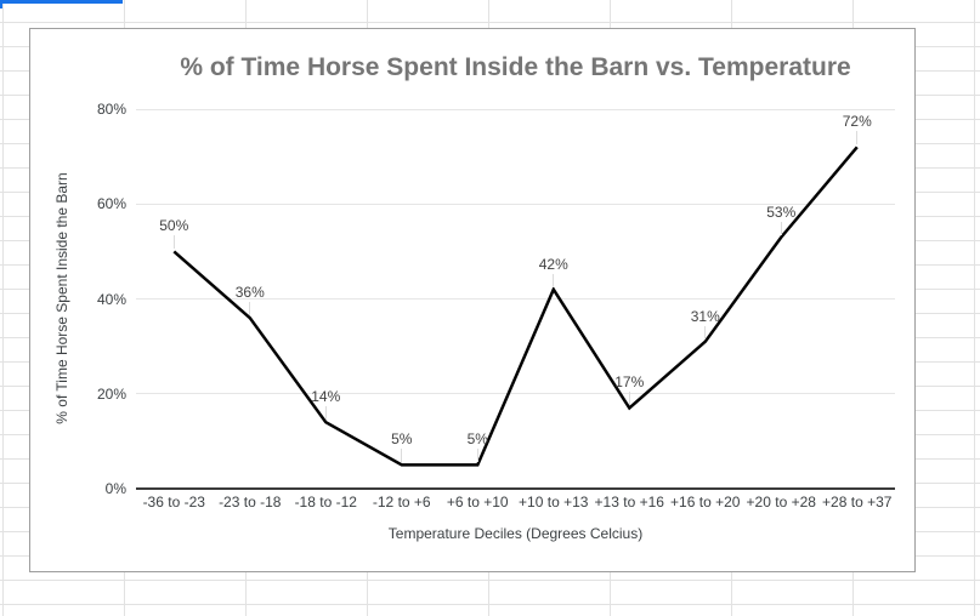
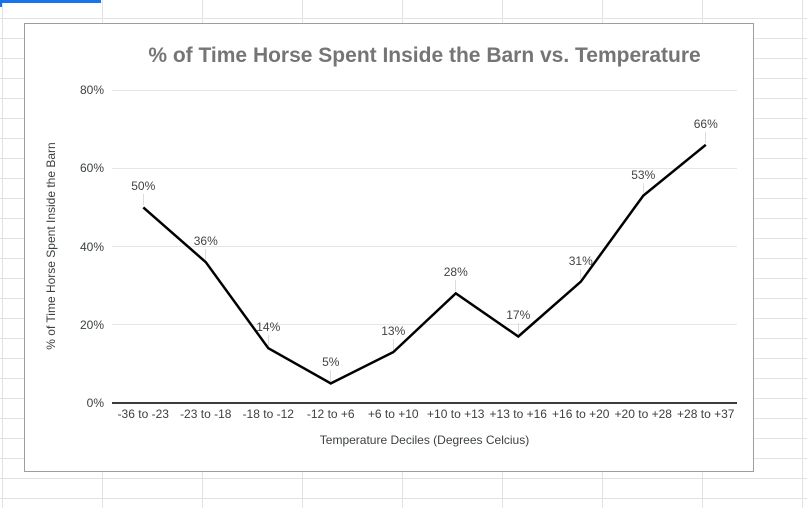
+6 to +10: 5% -> 13%
+10 to +13: 42% -> 28%
+28 to +37: 72% -> 66%
